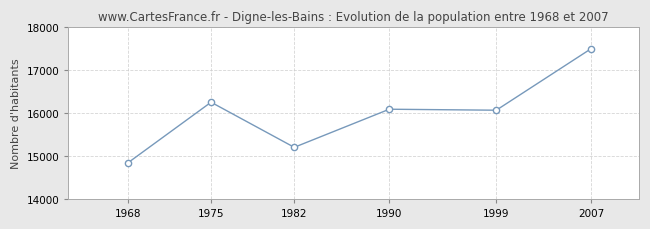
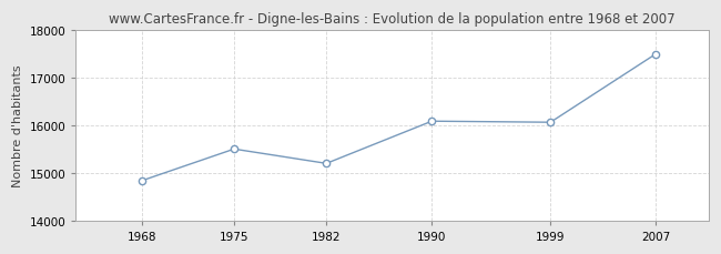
1975: 16250 -> 15500
